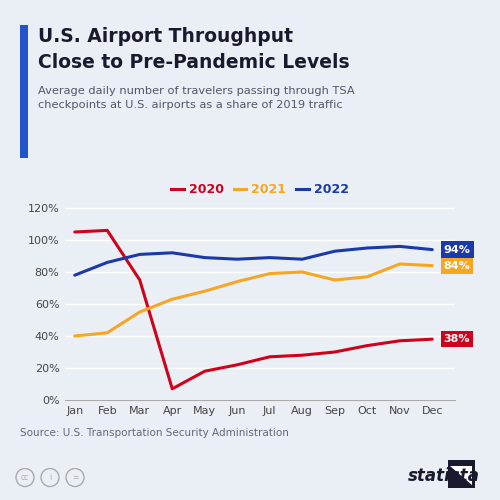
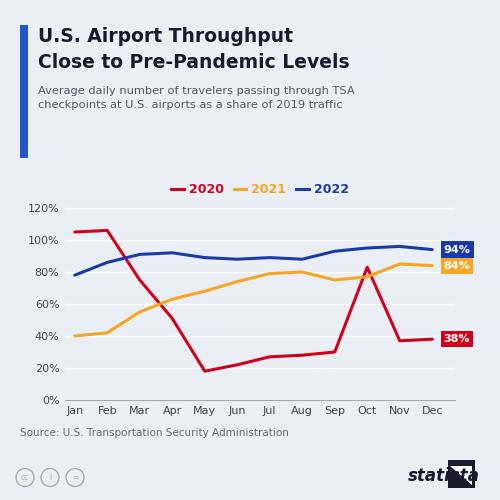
2020/Apr: 7% -> 51%
2020/Oct: 34% -> 83%
